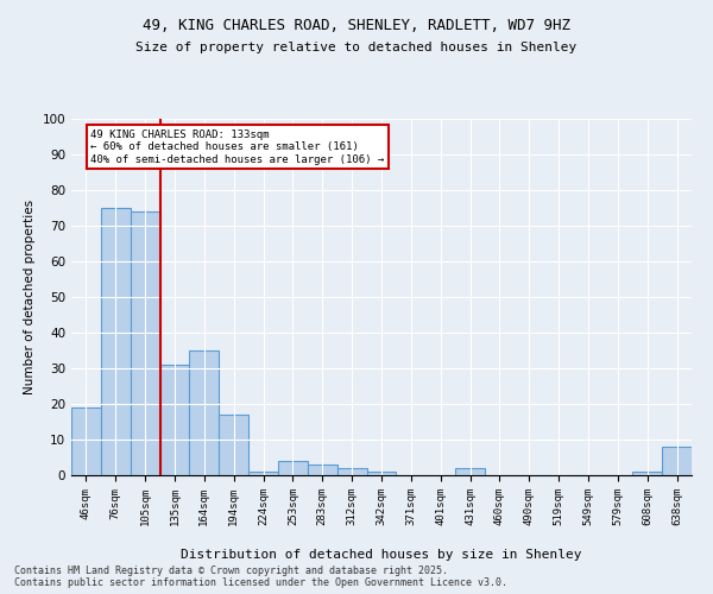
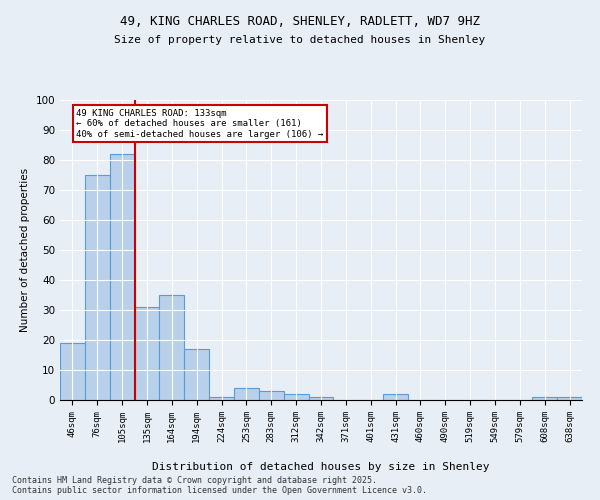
105sqm: 74 -> 82
638sqm: 8 -> 1
